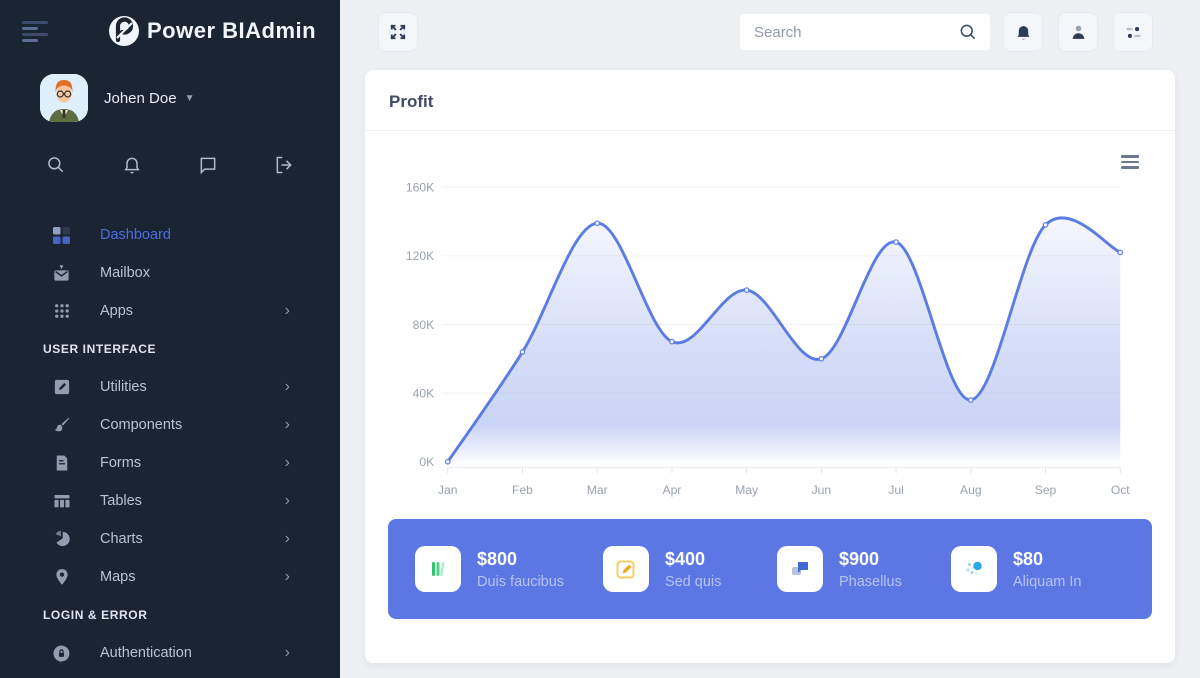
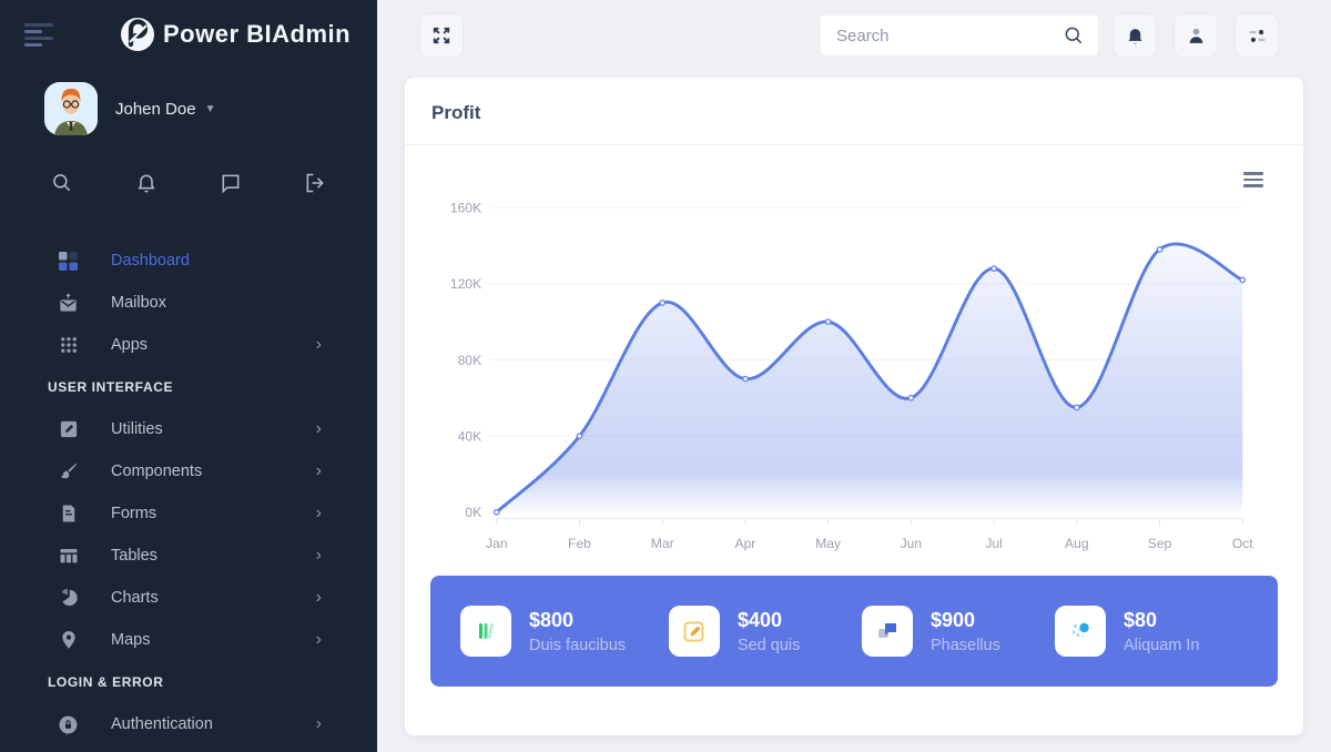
Feb: 64K -> 40K
Mar: 139K -> 110K
Aug: 36K -> 55K
